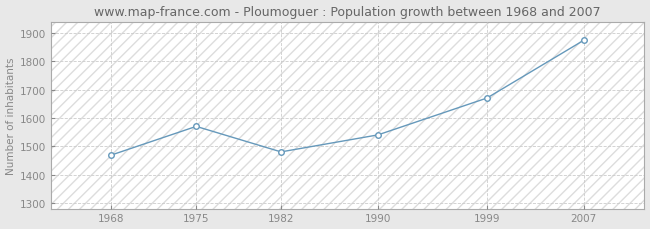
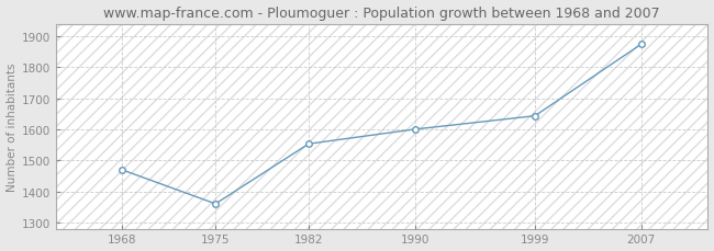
1975: 1570 -> 1360
1982: 1480 -> 1553
1990: 1540 -> 1600
1999: 1670 -> 1643
